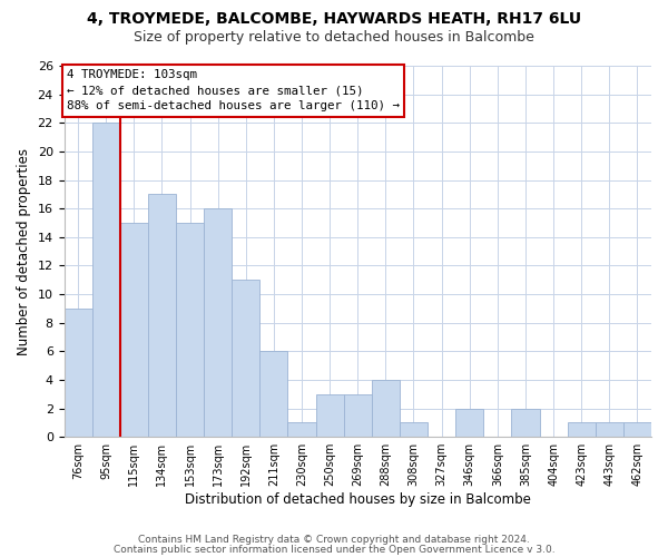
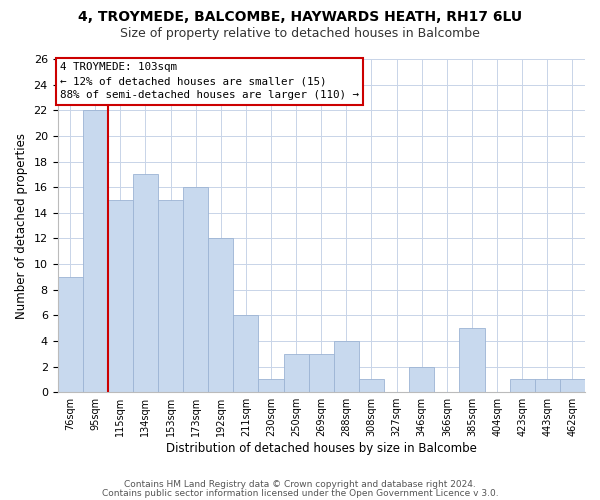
192sqm: 11 -> 12
385sqm: 2 -> 5
